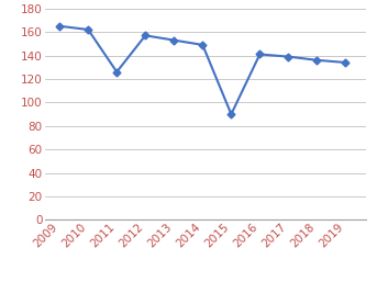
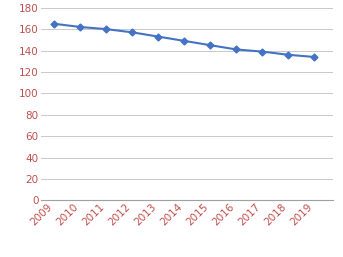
2011: 126 -> 160
2015: 90 -> 145
